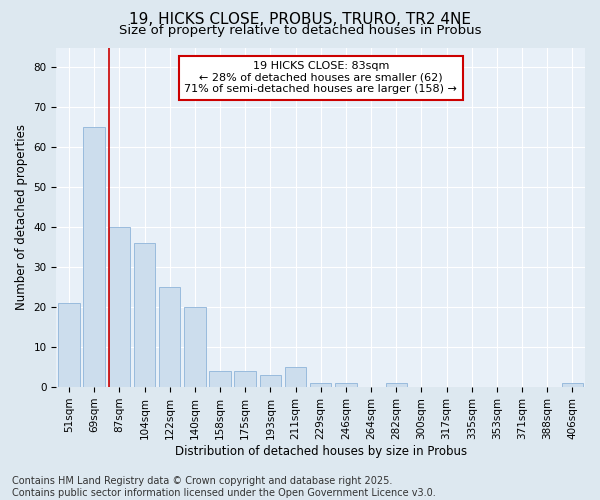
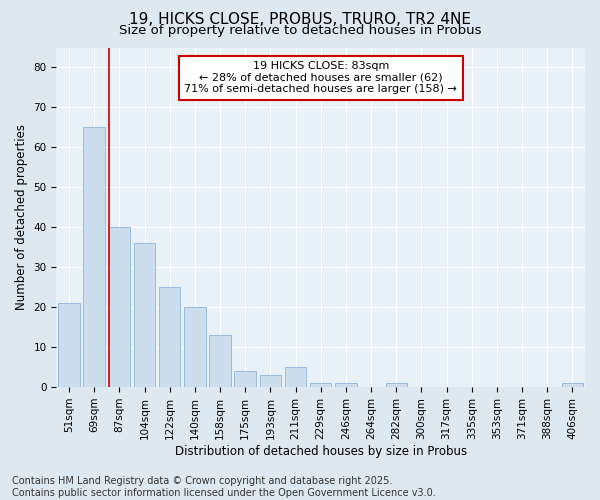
158sqm: 4 -> 13
